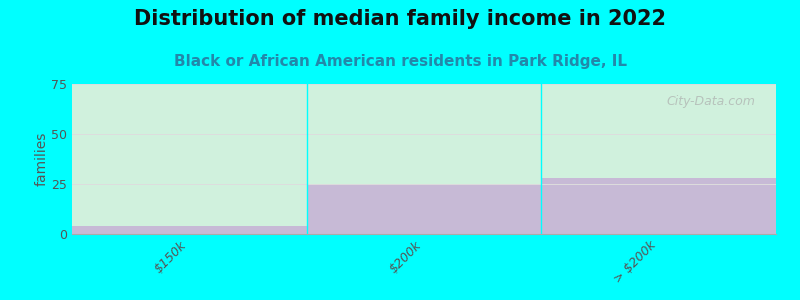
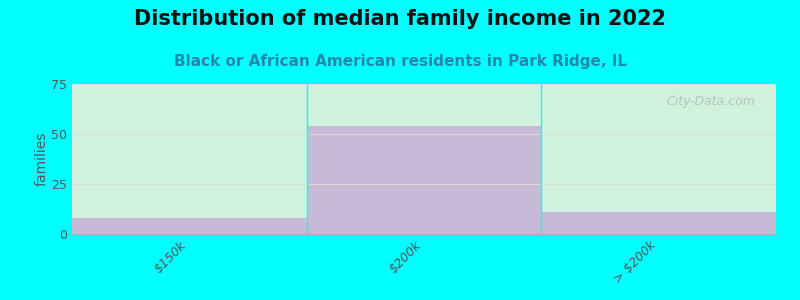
$150k: 4 -> 8
$200k: 25 -> 54
> $200k: 28 -> 11
